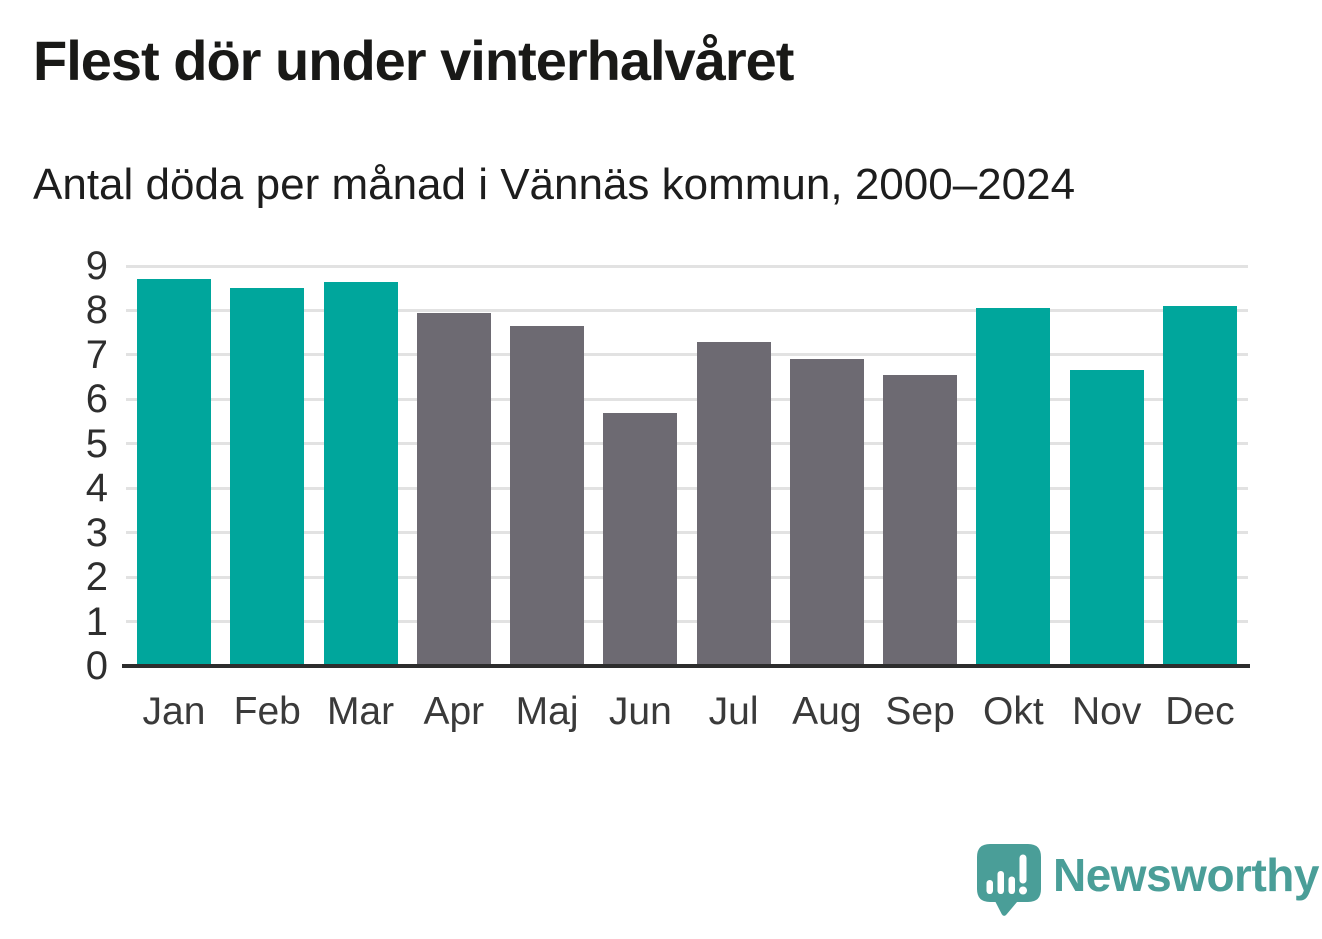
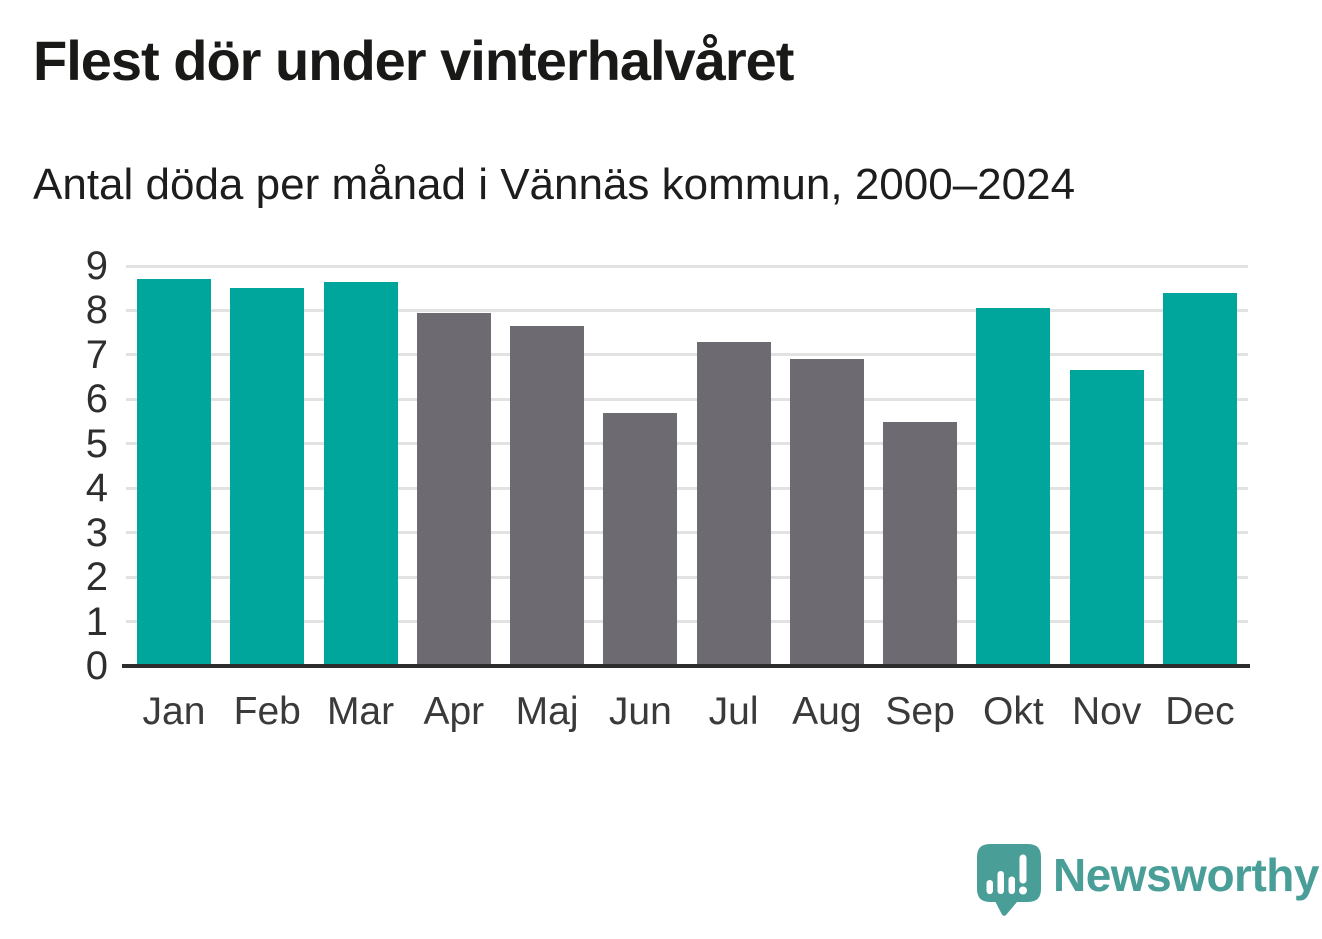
Sep: 6.5 -> 5.5
Dec: 8.1 -> 8.4
